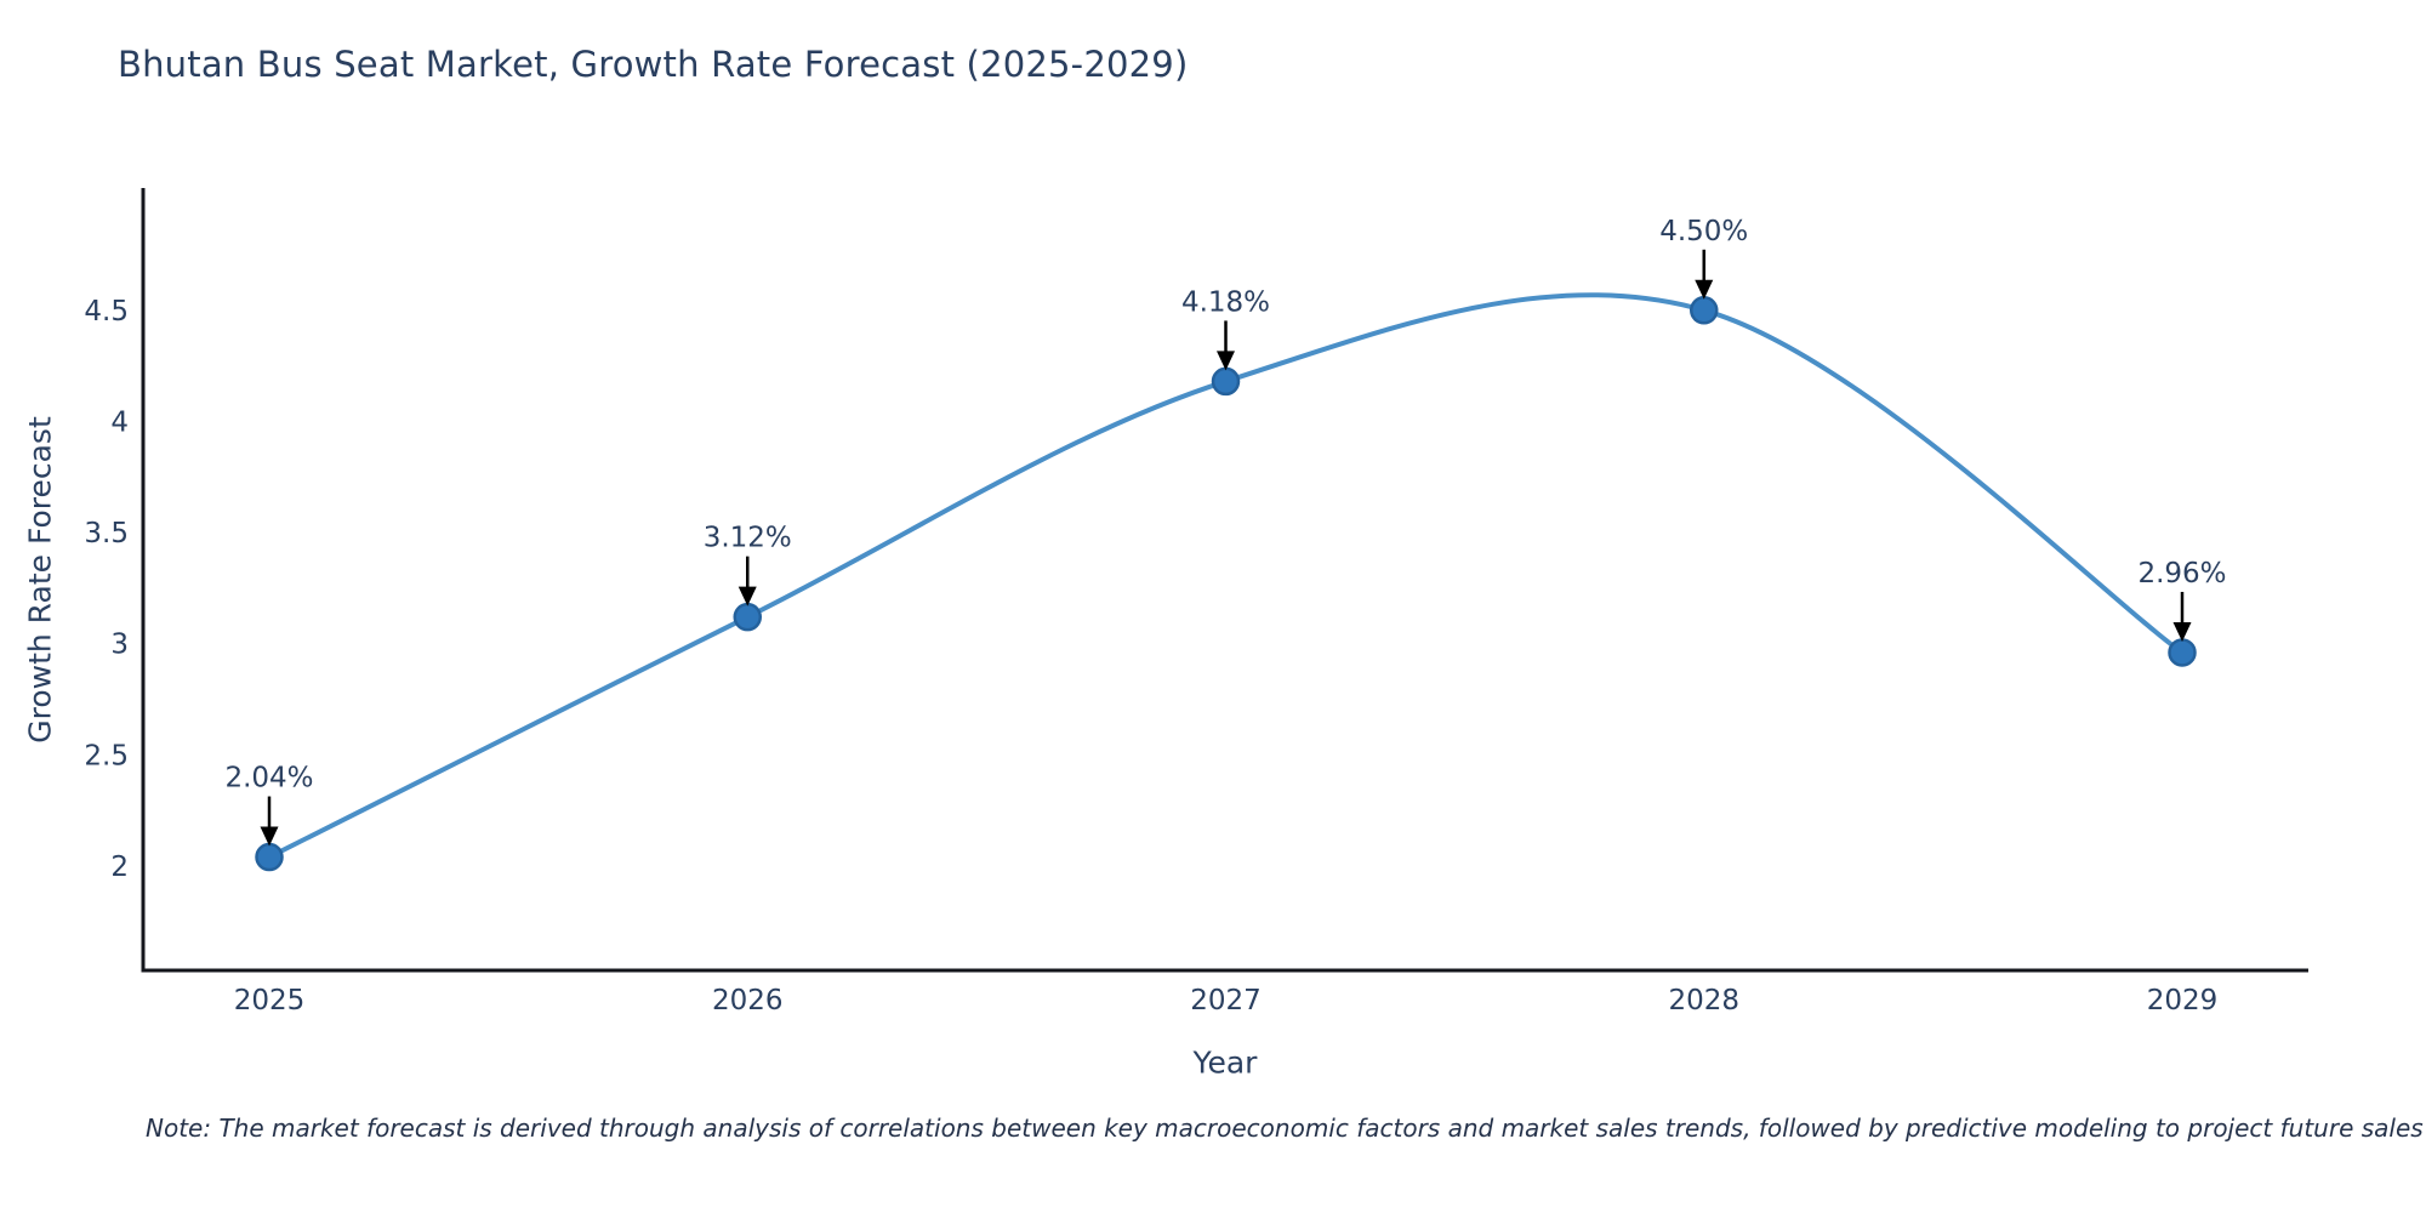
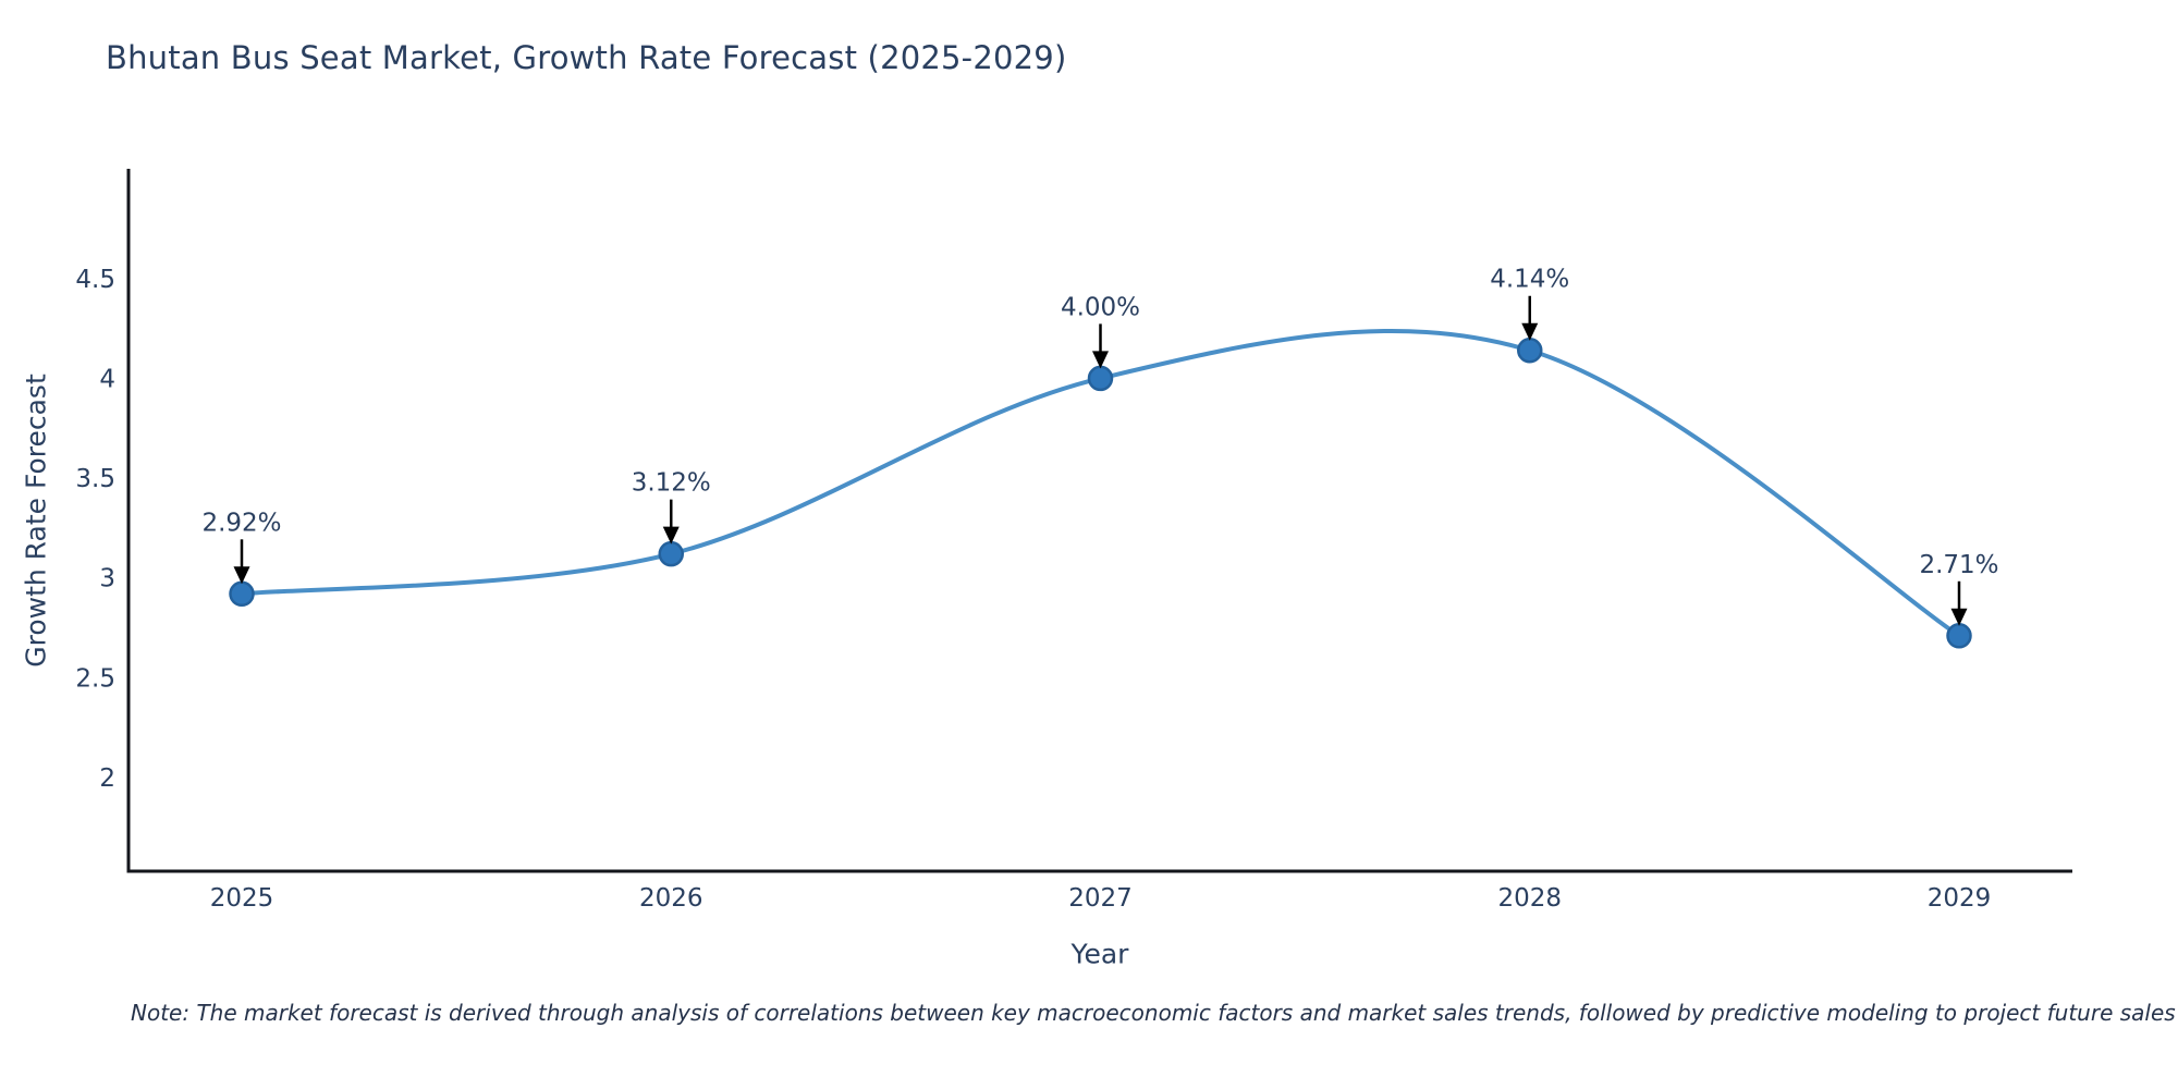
2025: 2.04% -> 2.92%
2027: 4.18% -> 4.00%
2028: 4.50% -> 4.14%
2029: 2.96% -> 2.71%
